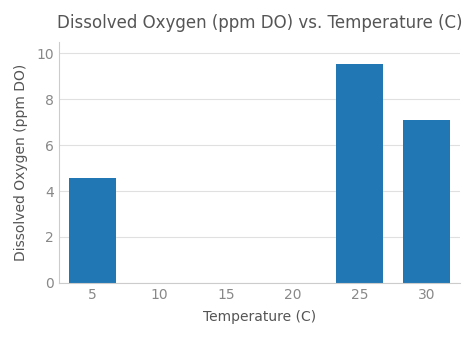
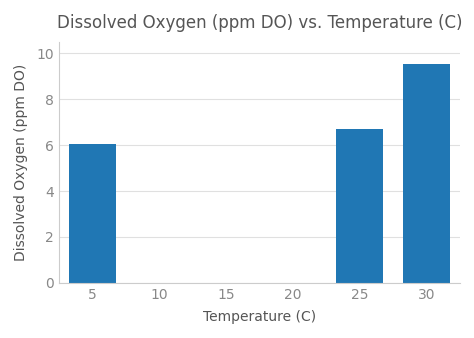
5: 4.55 -> 6.05
25: 9.55 -> 6.70
30: 7.10 -> 9.55
